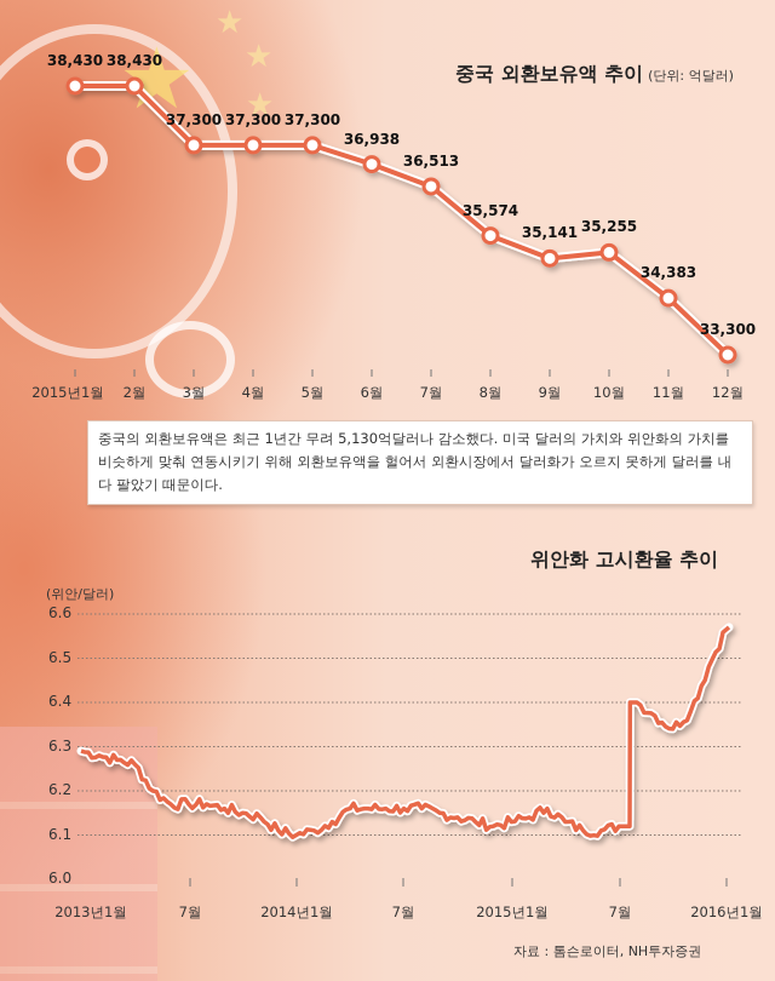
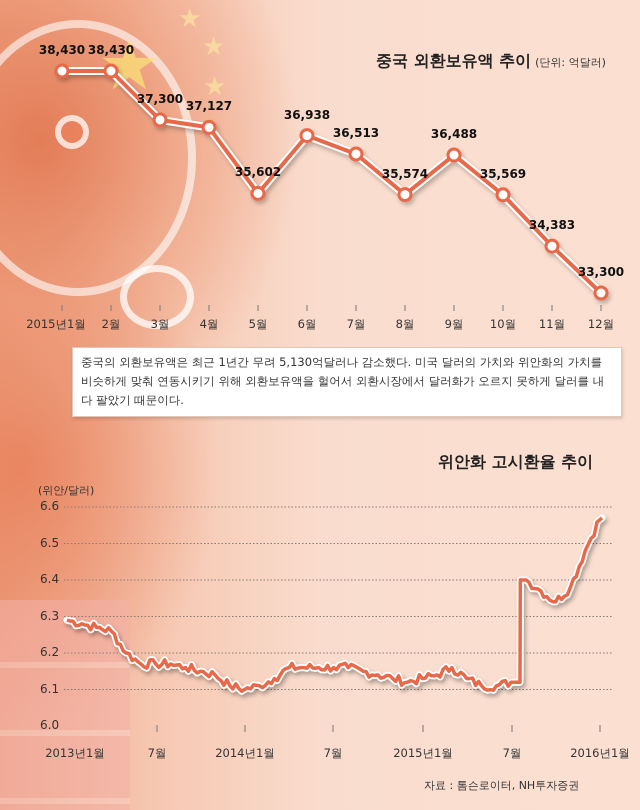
중국 외환보유액 추이/4월: 37,300 -> 37,127
중국 외환보유액 추이/5월: 37,300 -> 35,602
중국 외환보유액 추이/9월: 35,141 -> 36,488
중국 외환보유액 추이/10월: 35,255 -> 35,569
